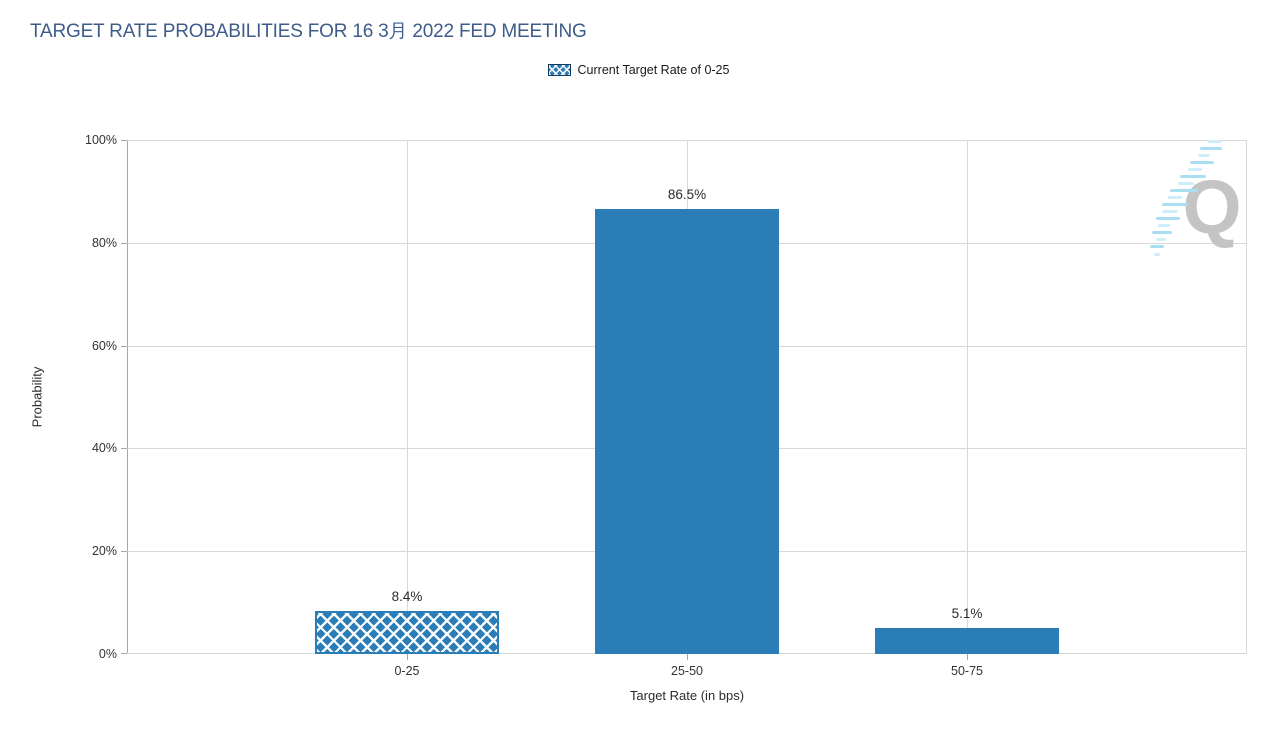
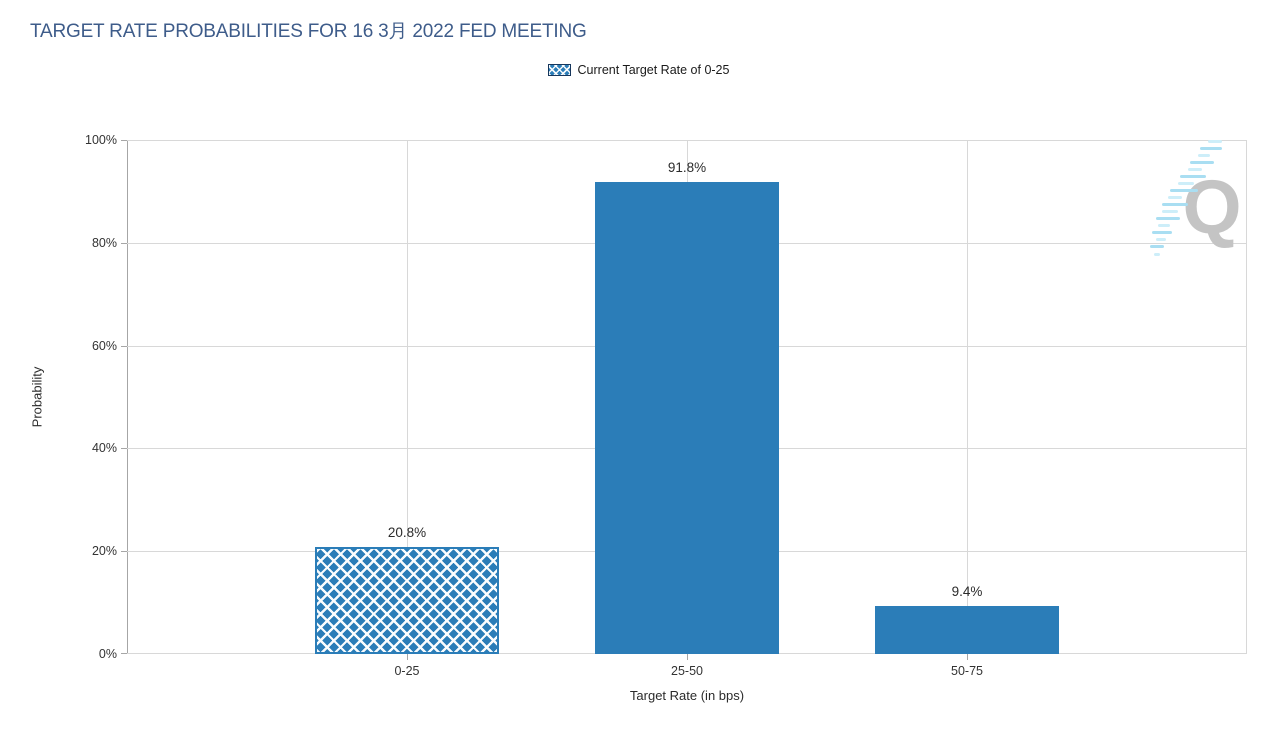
0-25: 8.4% -> 20.8%
25-50: 86.5% -> 91.8%
50-75: 5.1% -> 9.4%
